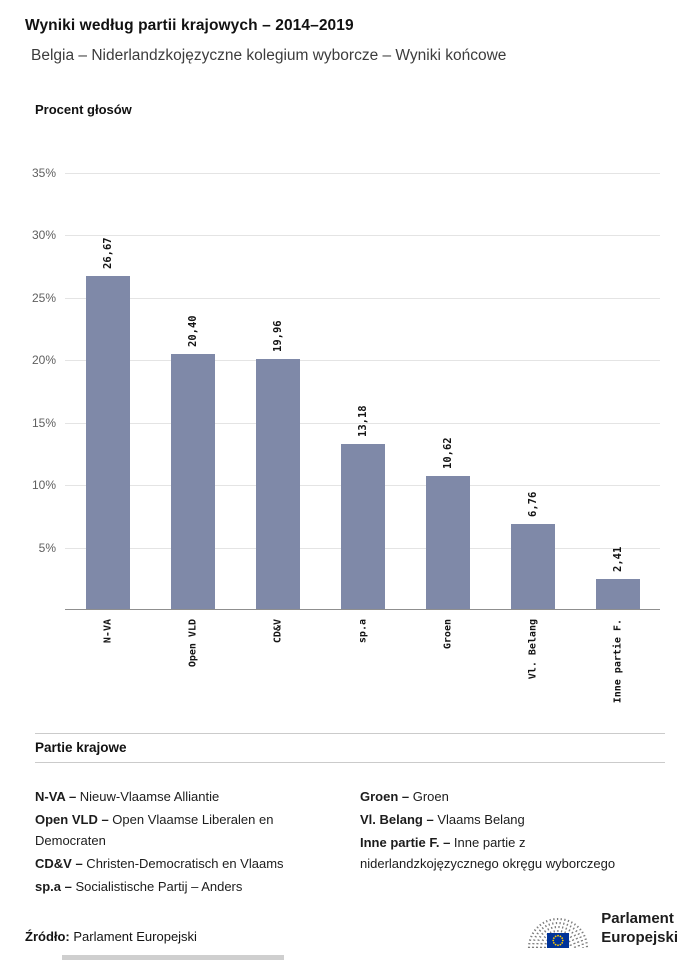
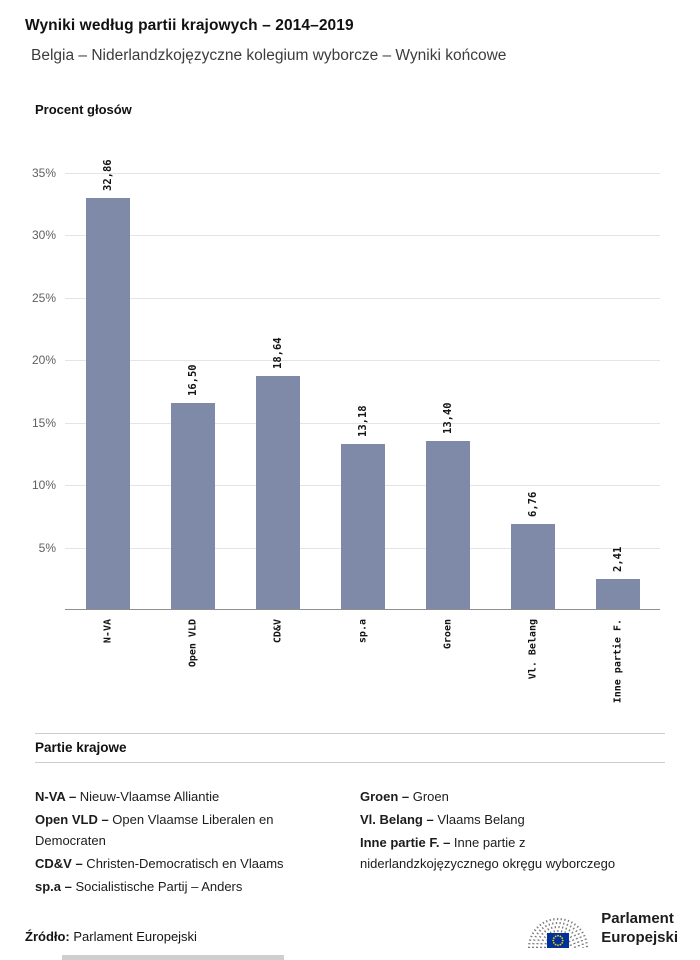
N-VA: 26,67 -> 32,86
Open VLD: 20,40 -> 16,50
CD&V: 19,96 -> 18,64
Groen: 10,62 -> 13,40
